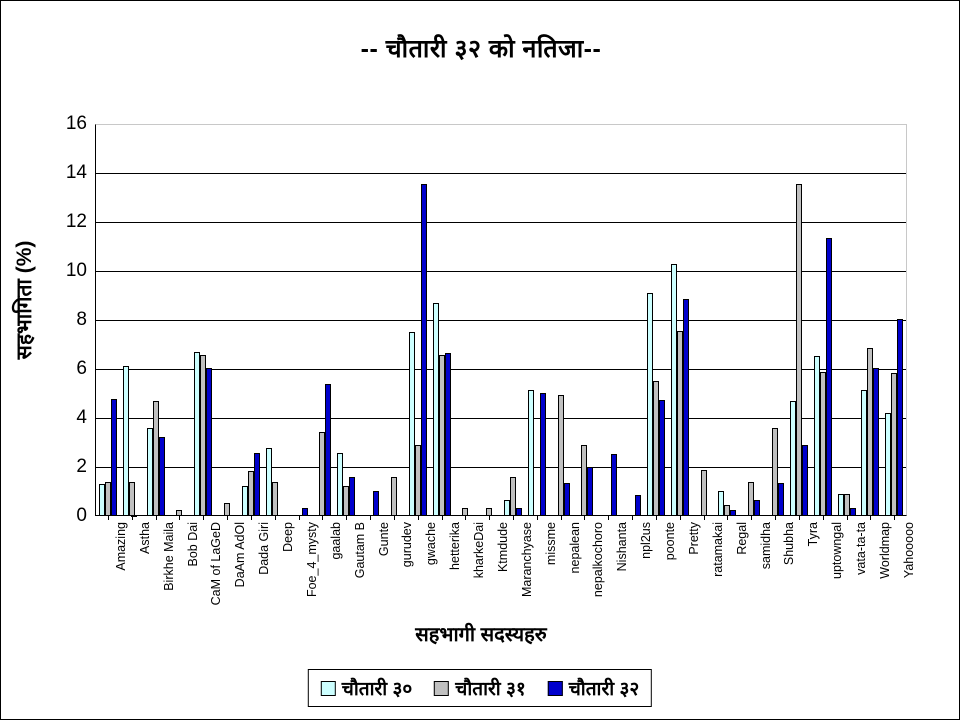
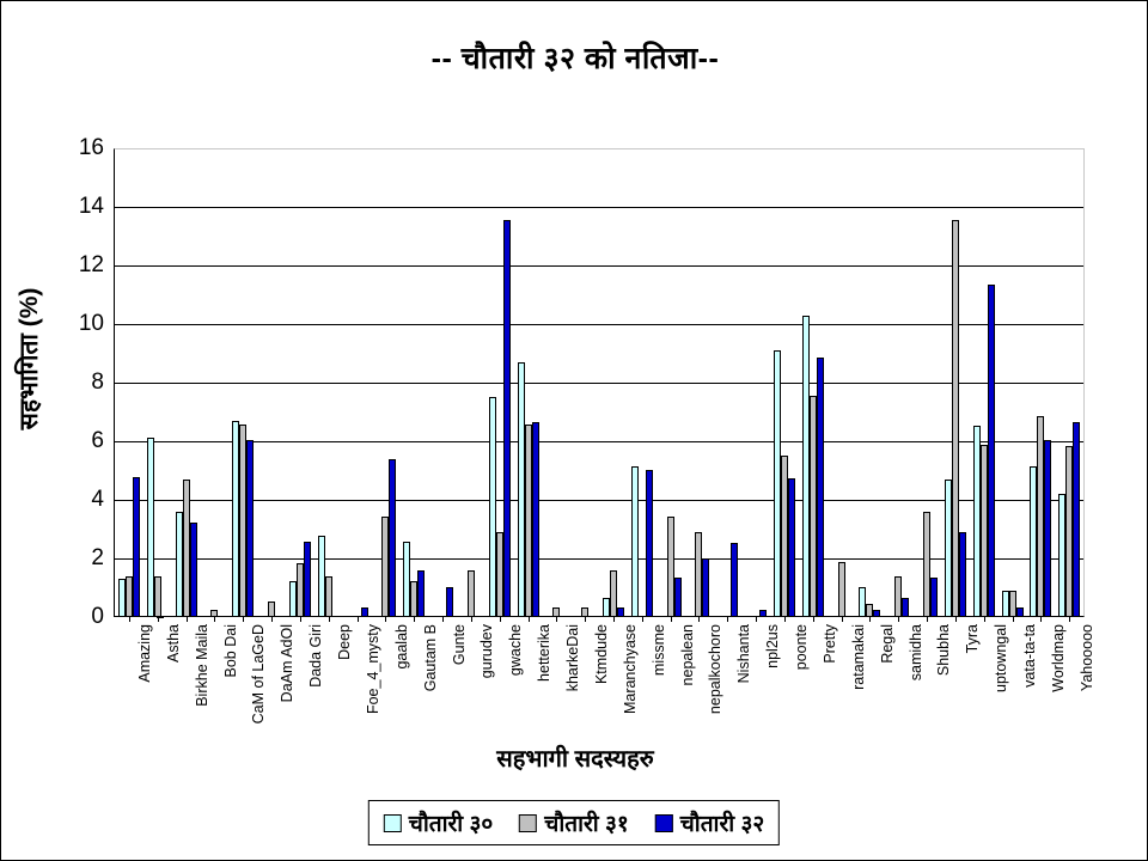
चौतारी ३१/nepalean: 4.9 -> 3.4
चौतारी ३२/npl2us: 0.8 -> 0.2
चौतारी ३२/Yahooooo: 8.0 -> 6.6
